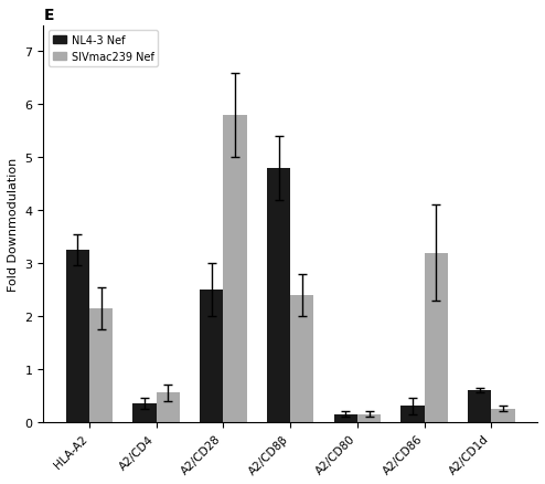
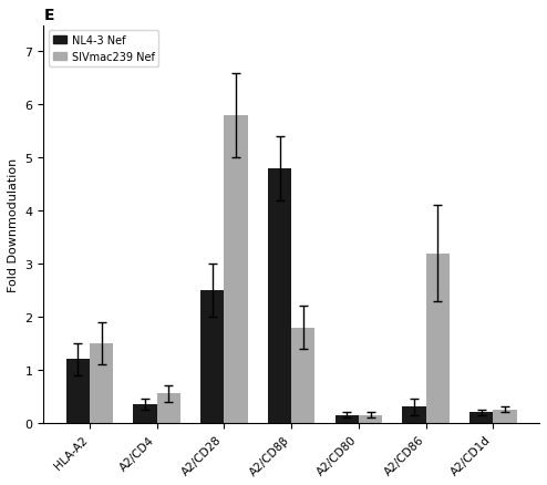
NL4-3 Nef/HLA-A2: 3.25 -> 1.20
SIVmac239 Nef/HLA-A2: 2.15 -> 1.50
SIVmac239 Nef/A2/CD8β: 2.40 -> 1.80
NL4-3 Nef/A2/CD1d: 0.60 -> 0.20
